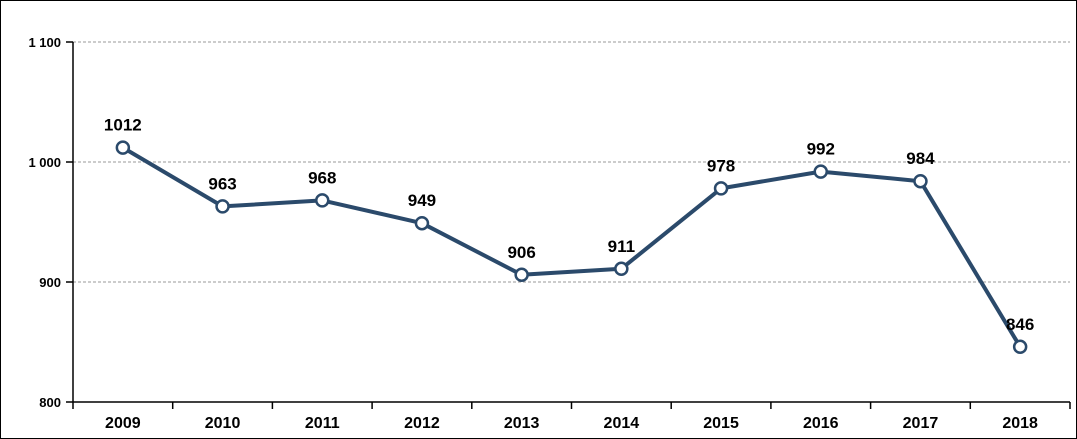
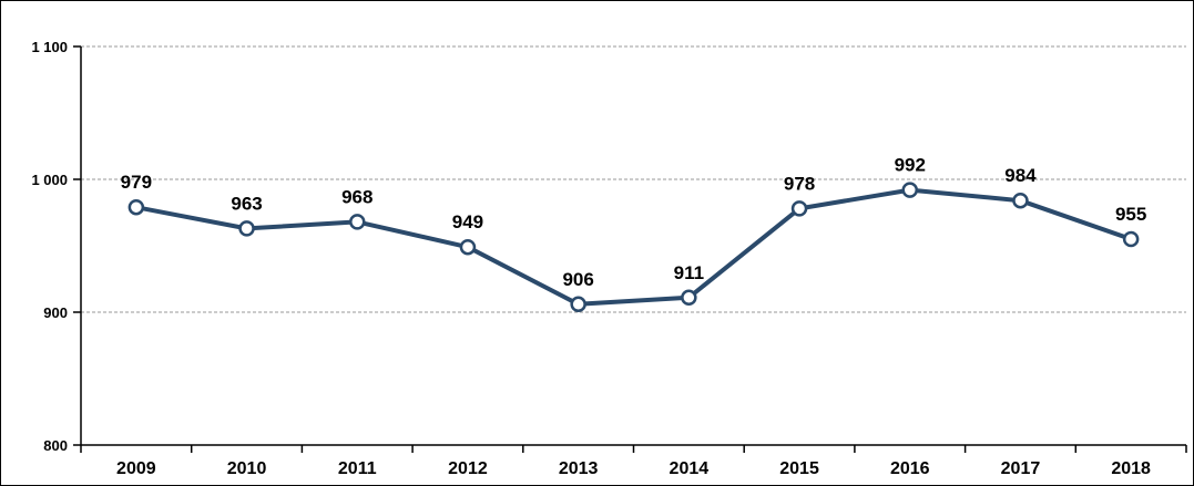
2009: 1012 -> 979
2018: 846 -> 955
